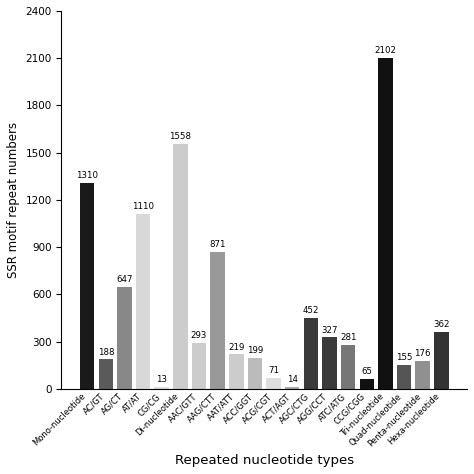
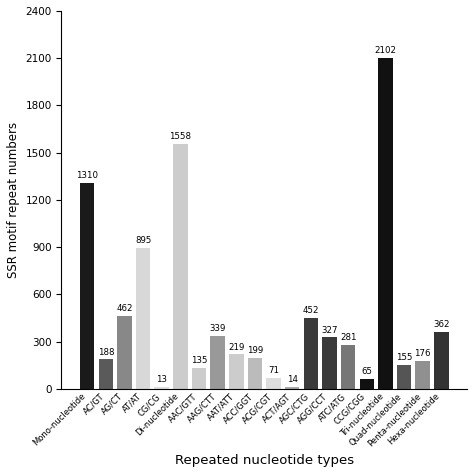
AG/CT: 647 -> 462
AT/AT: 1110 -> 895
AAC/GTT: 293 -> 135
AAG/CTT: 871 -> 339
